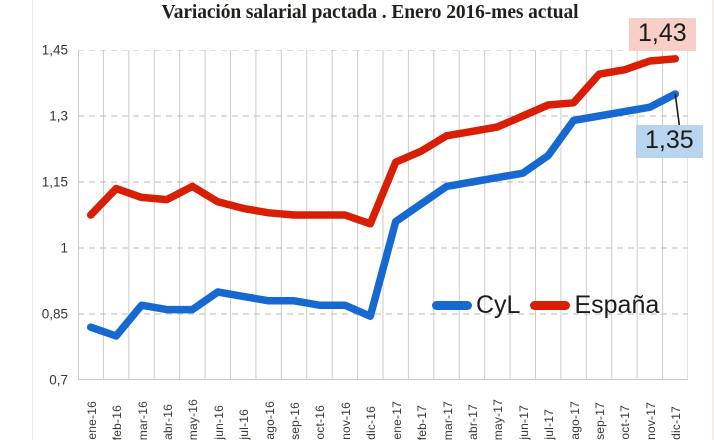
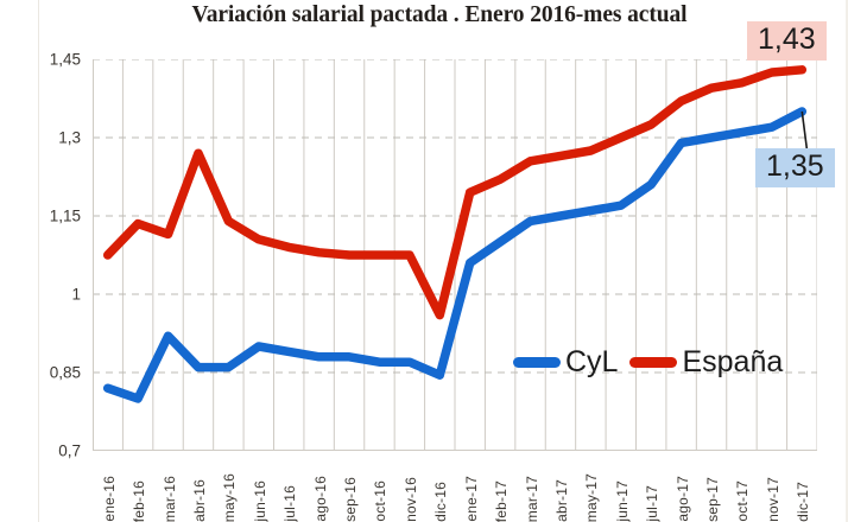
CyL/mar-16: 0,87 -> 0,92
España/abr-16: 1,11 -> 1,27
España/dic-16: 1,05 -> 0,96
España/ago-17: 1,33 -> 1,37
